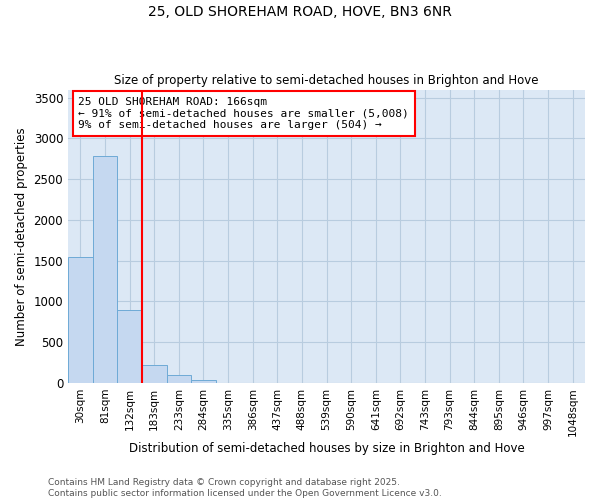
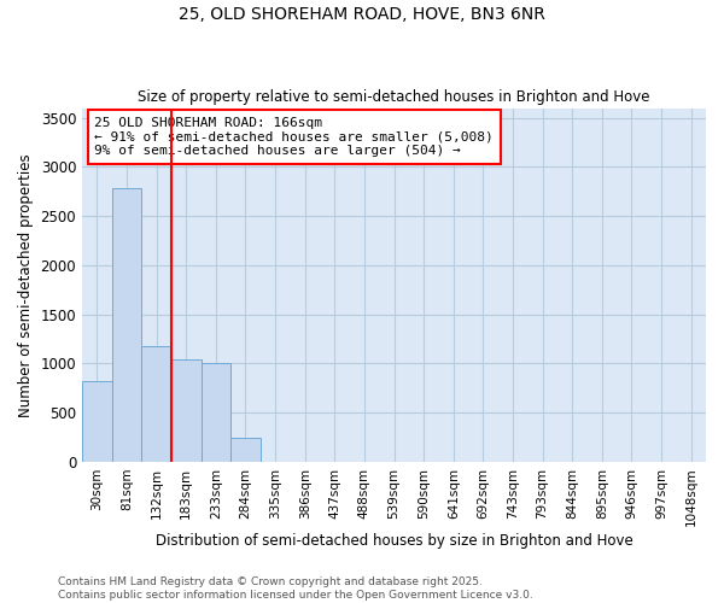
30sqm: 1540 -> 820
132sqm: 900 -> 1180
183sqm: 220 -> 1040
233sqm: 100 -> 1000
284sqm: 40 -> 240
